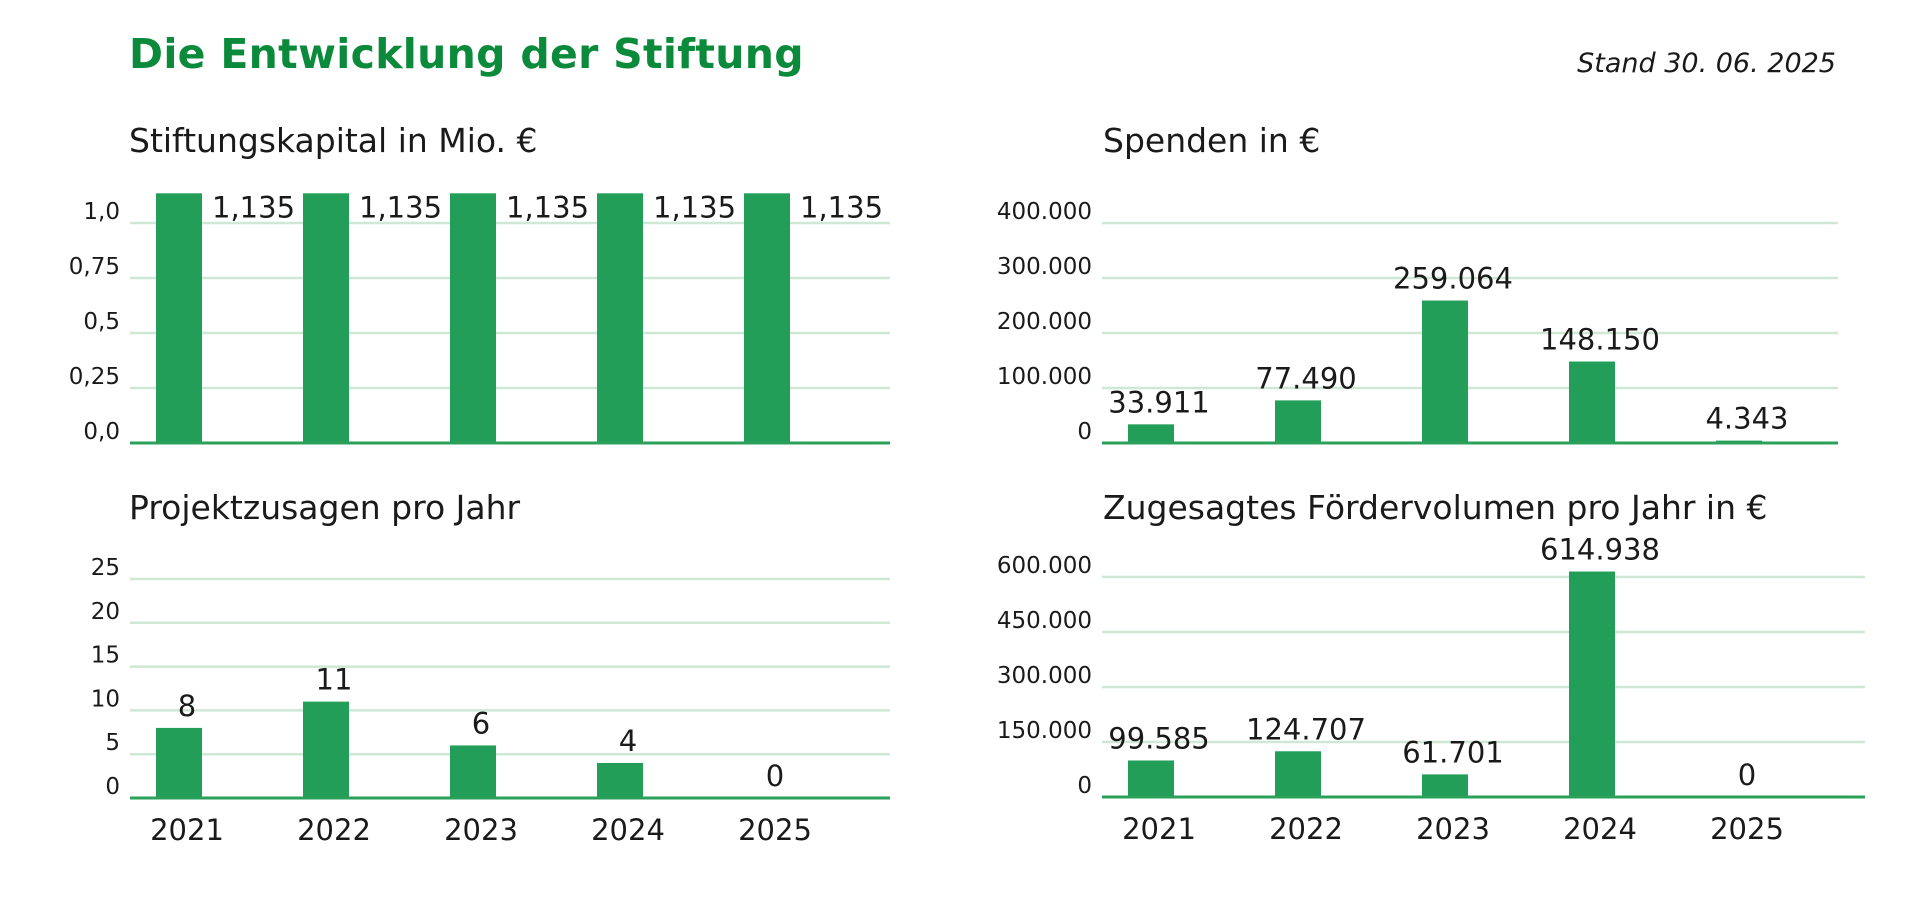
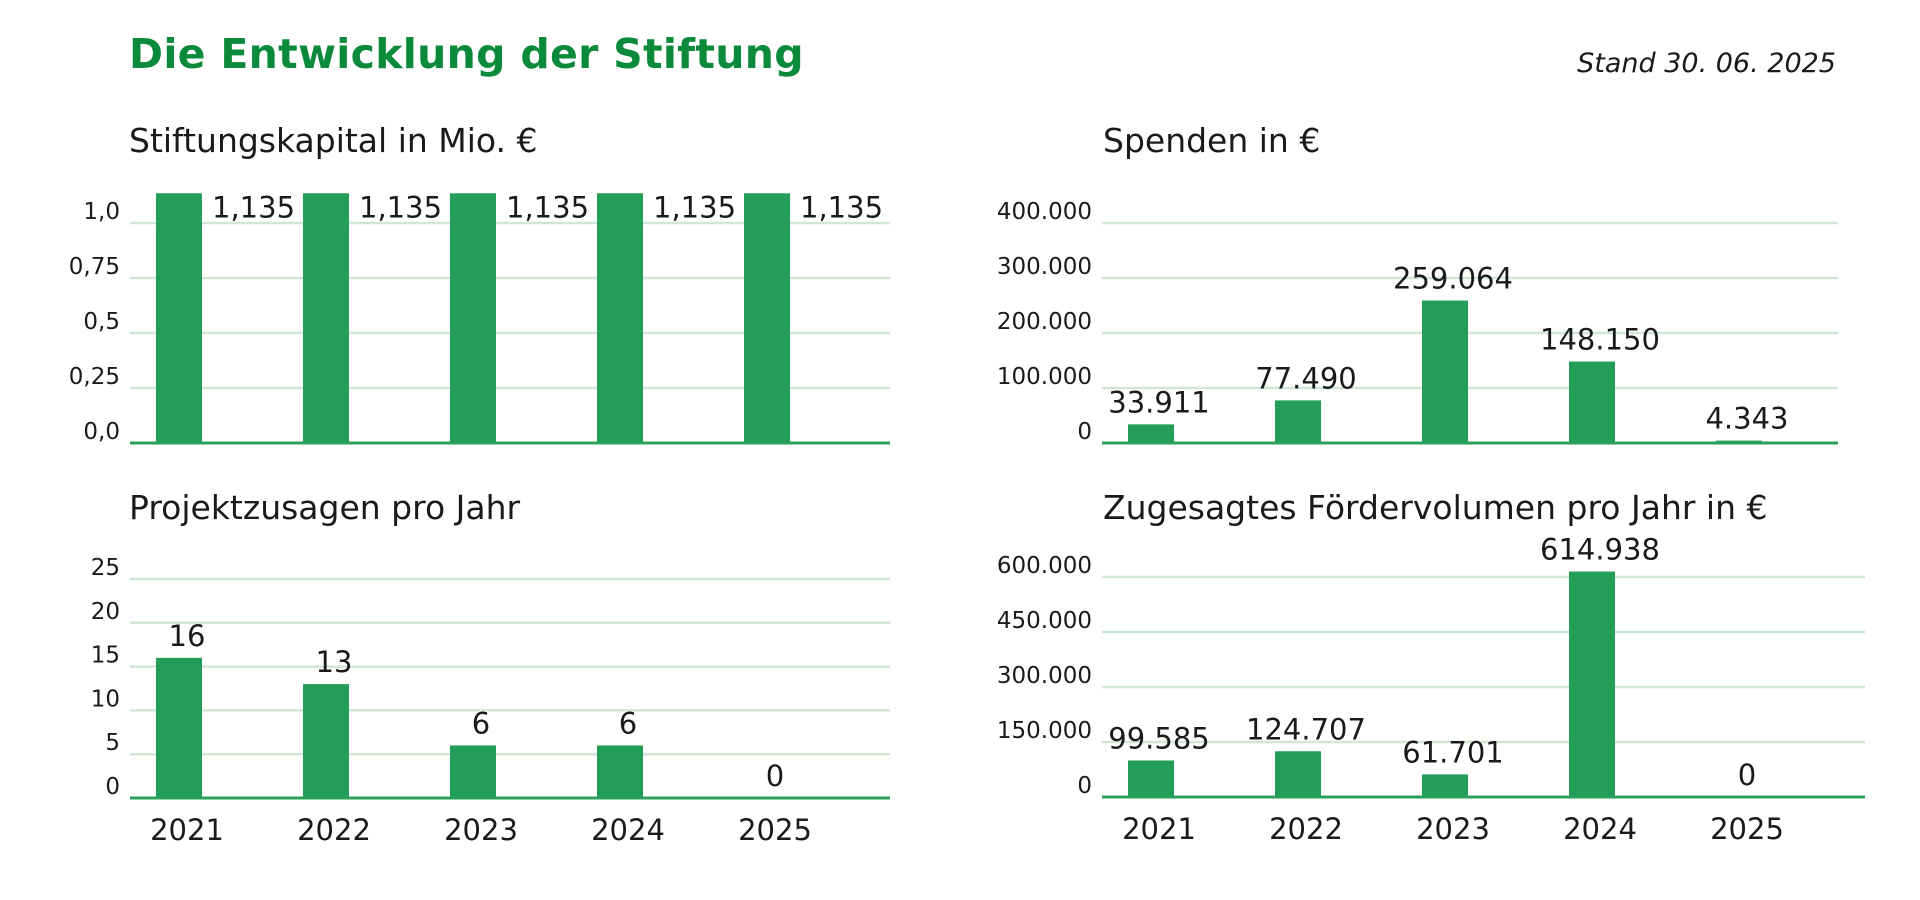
Projektzusagen pro Jahr/2021: 8 -> 16
Projektzusagen pro Jahr/2022: 11 -> 13
Projektzusagen pro Jahr/2024: 4 -> 6
